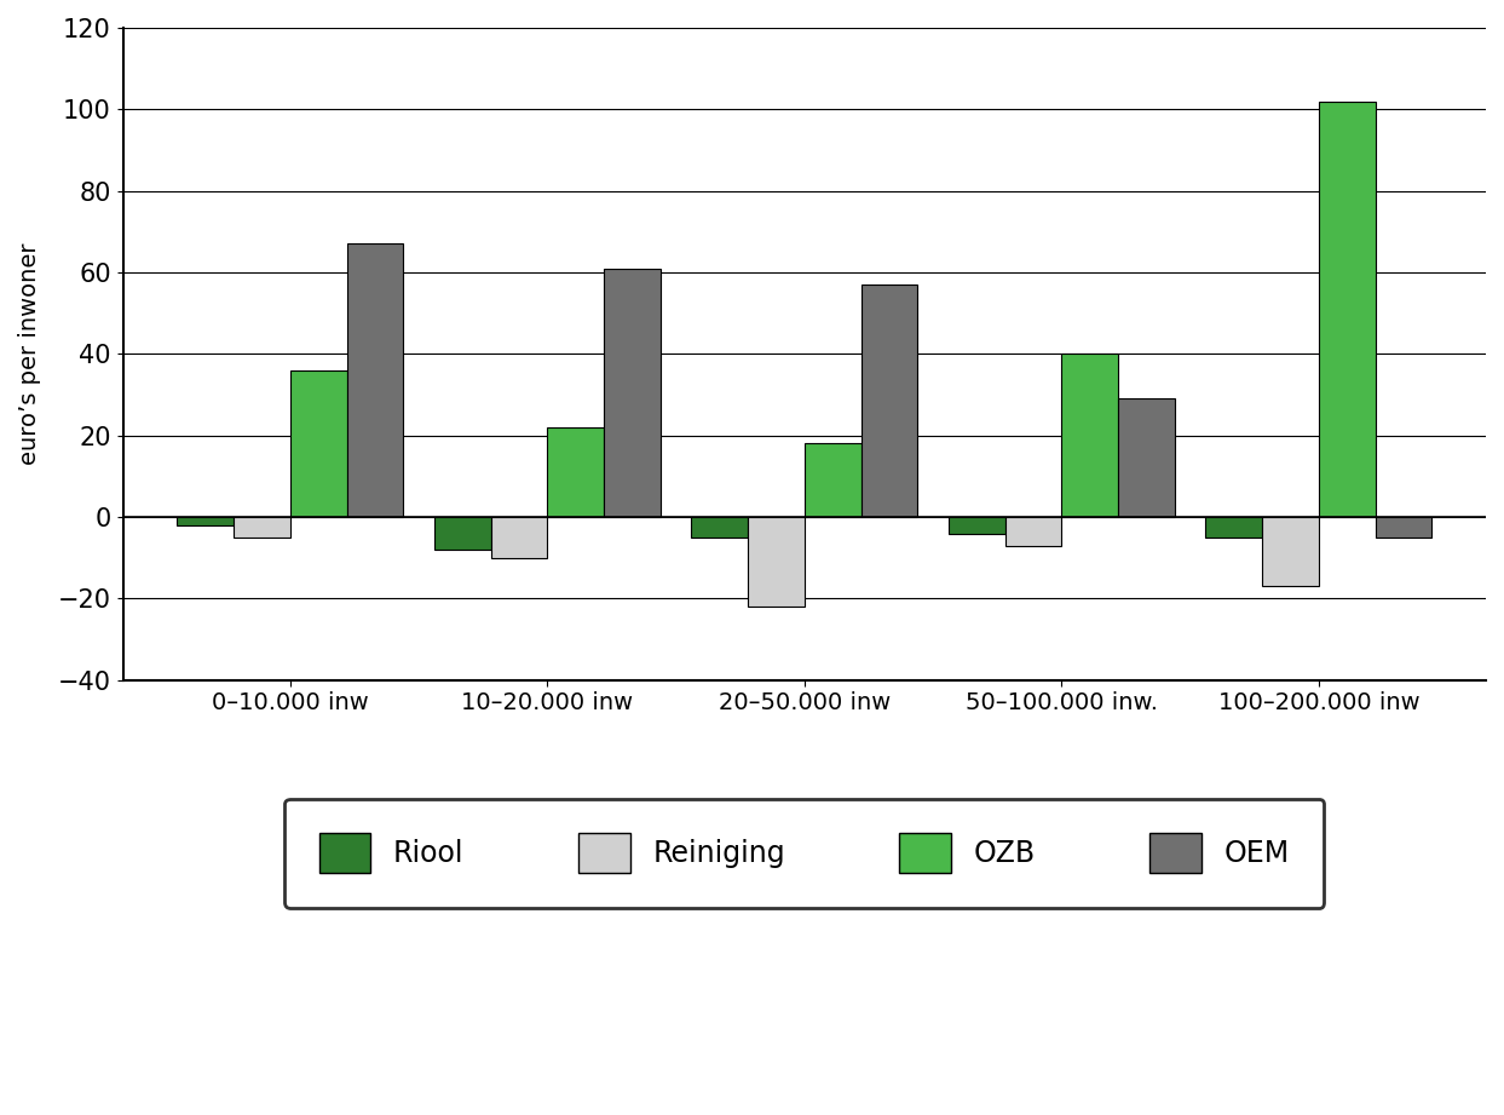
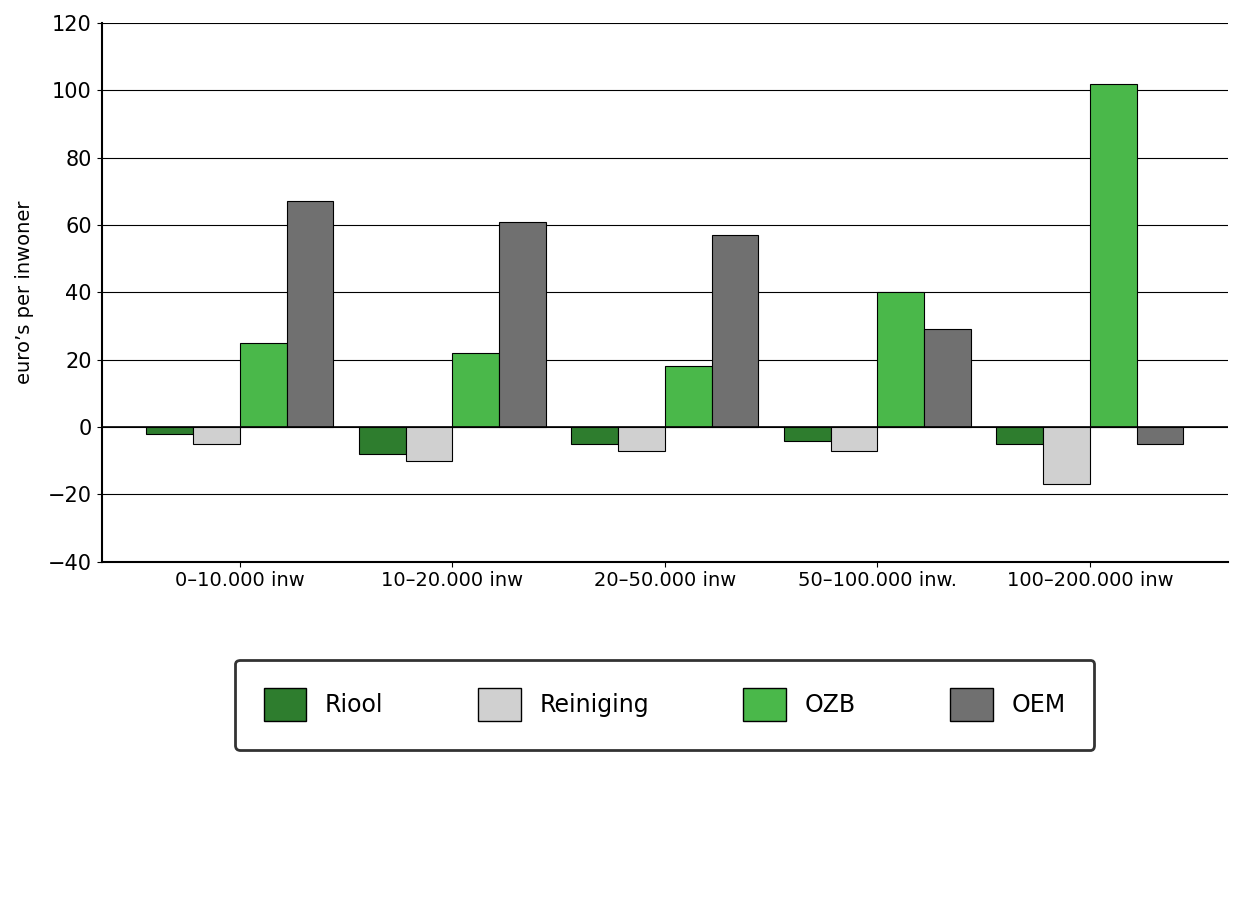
OZB/0–10.000 inw: 36 -> 25
Reiniging/20–50.000 inw: -22 -> -7
